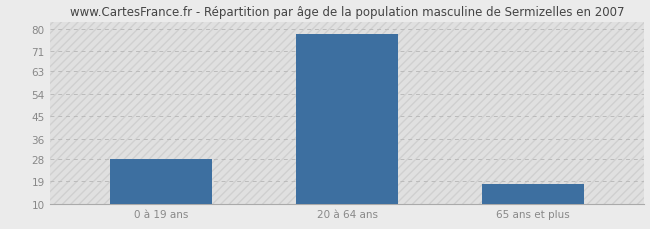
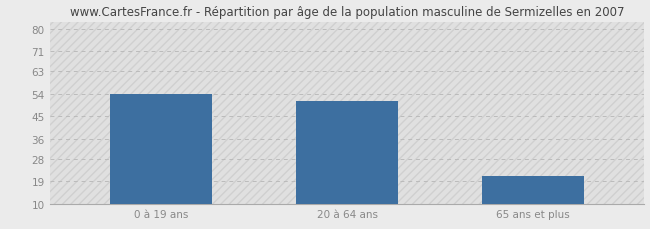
0 à 19 ans: 28 -> 54
20 à 64 ans: 78 -> 51
65 ans et plus: 18 -> 21
